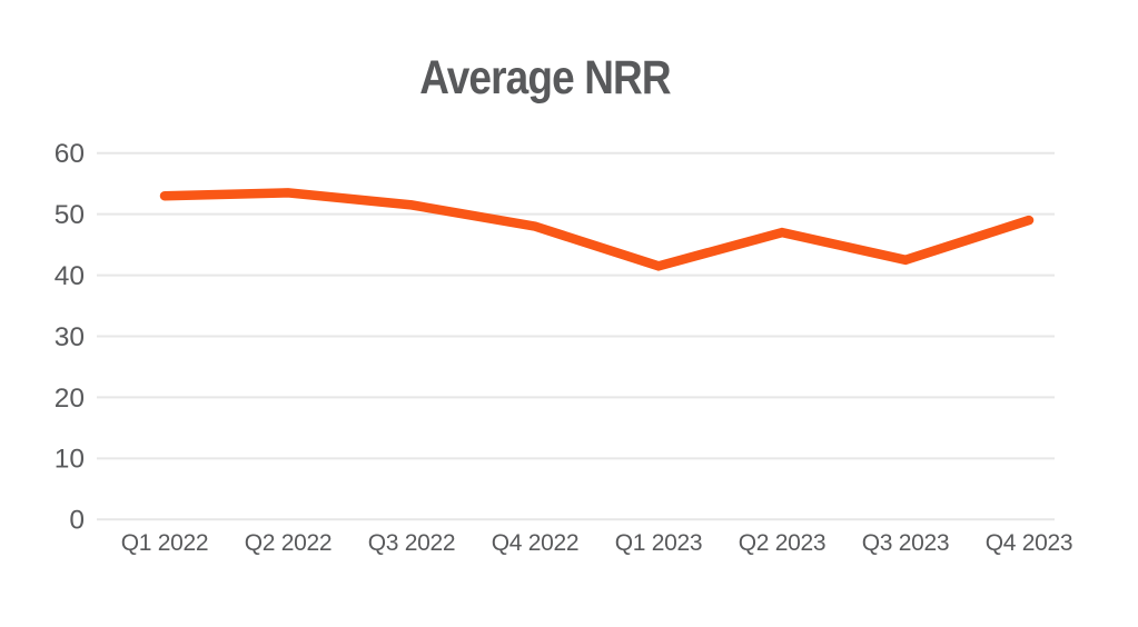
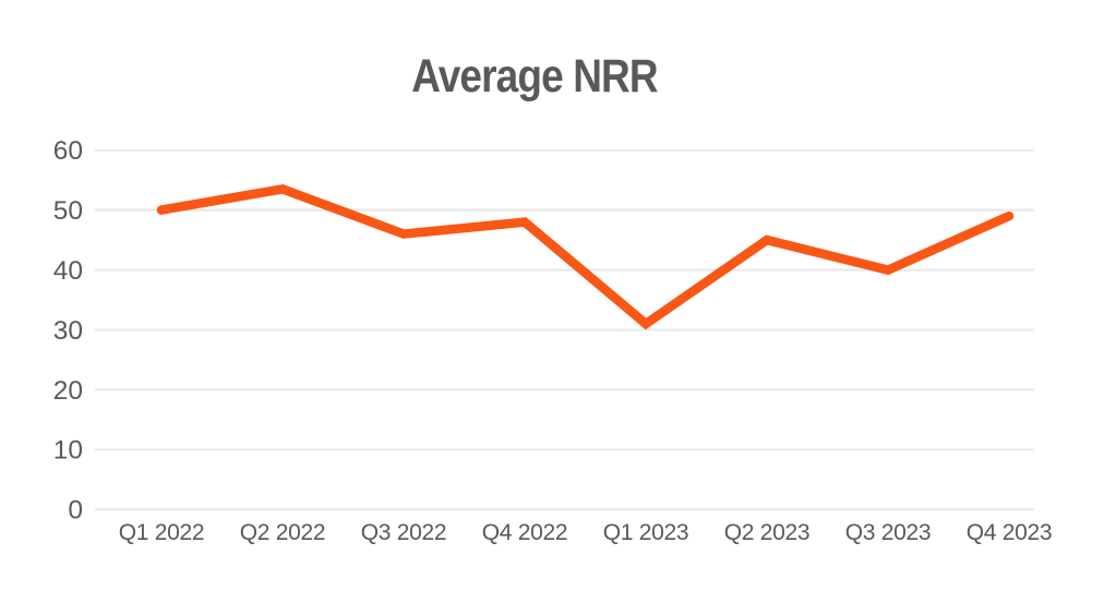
Q1 2022: 53 -> 50
Q3 2022: 52 -> 46
Q1 2023: 42 -> 31
Q2 2023: 47 -> 45
Q3 2023: 42 -> 40
